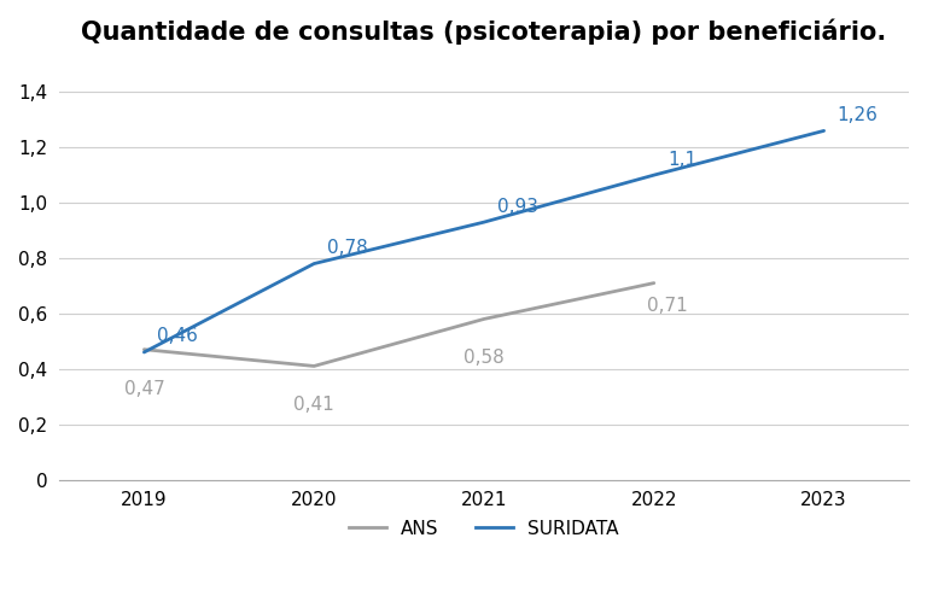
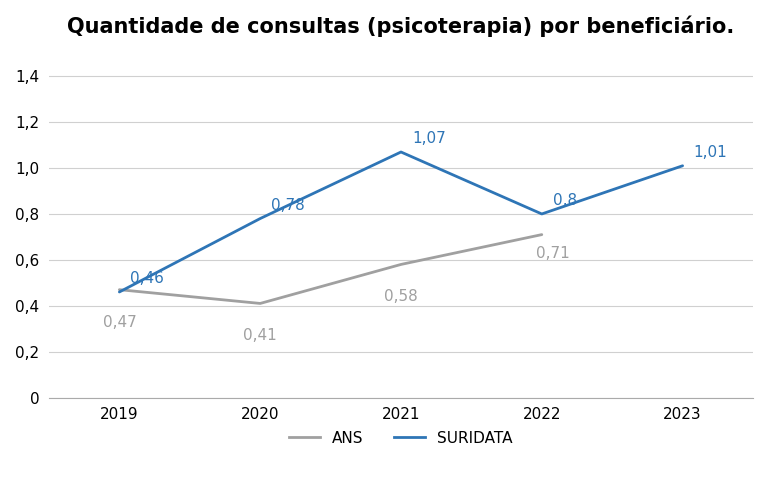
SURIDATA/2021: 0,93 -> 1,07
SURIDATA/2022: 1,1 -> 0,8
SURIDATA/2023: 1,26 -> 1,01
